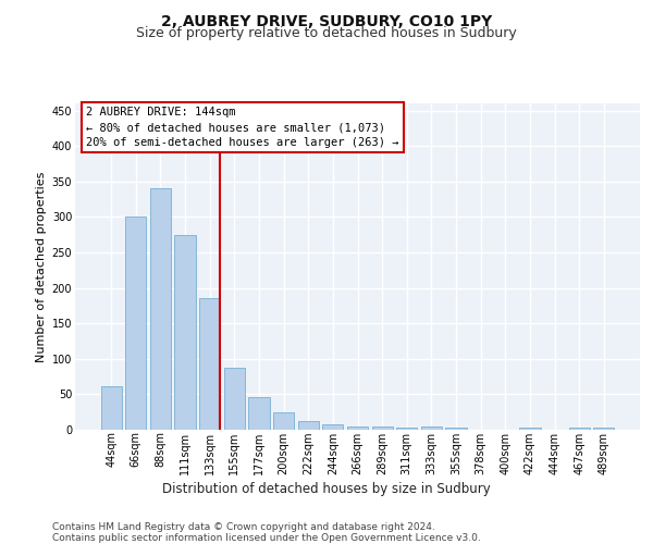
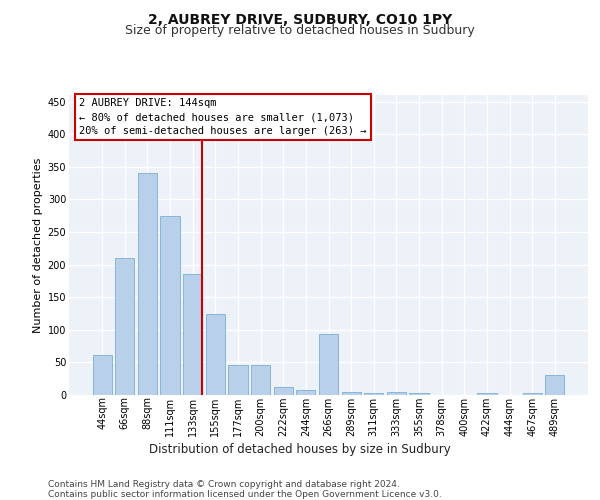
66sqm: 301 -> 210
155sqm: 88 -> 124
200sqm: 25 -> 46
266sqm: 4 -> 94
489sqm: 3 -> 30
